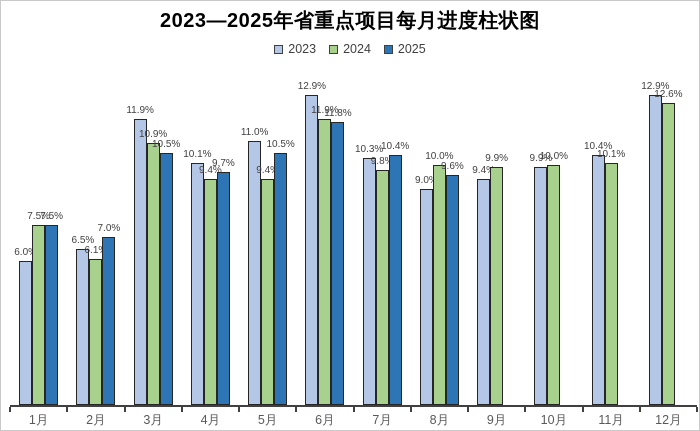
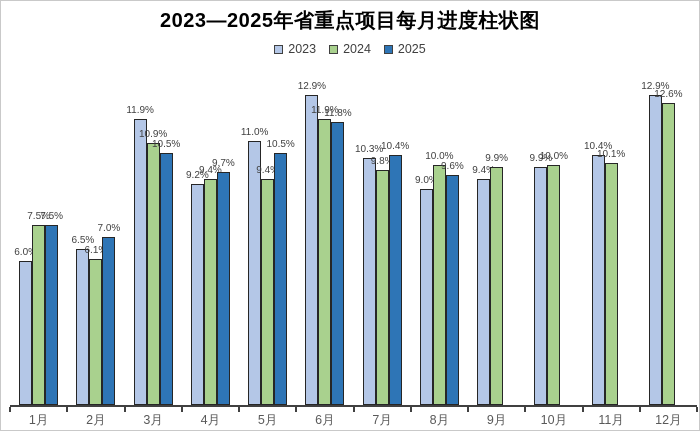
2023/4月: 10.1% -> 9.2%
